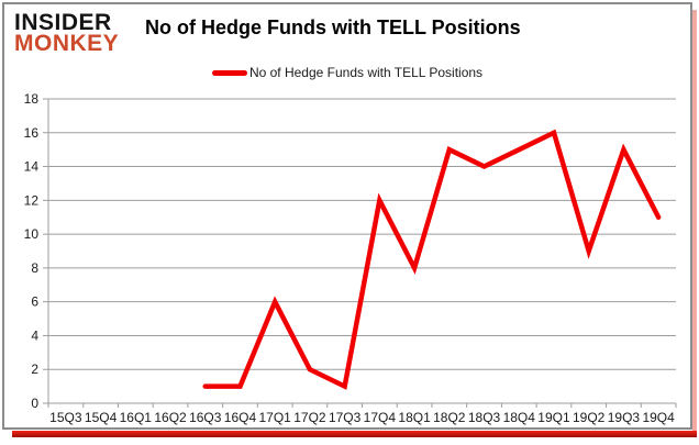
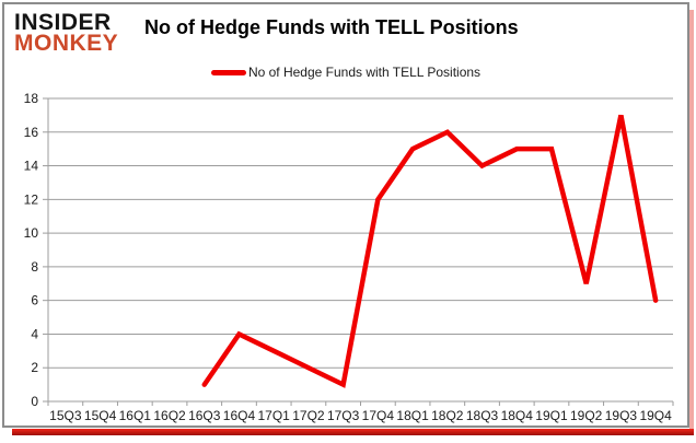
16Q4: 1 -> 4
17Q1: 6 -> 3
18Q1: 8 -> 15
18Q2: 15 -> 16
19Q1: 16 -> 15
19Q2: 9 -> 7
19Q3: 15 -> 17
19Q4: 11 -> 6
